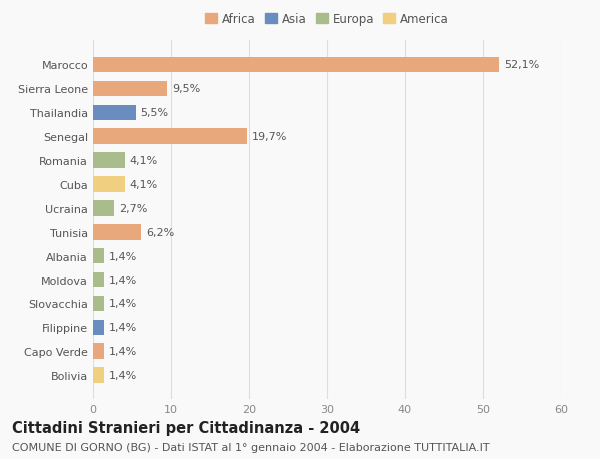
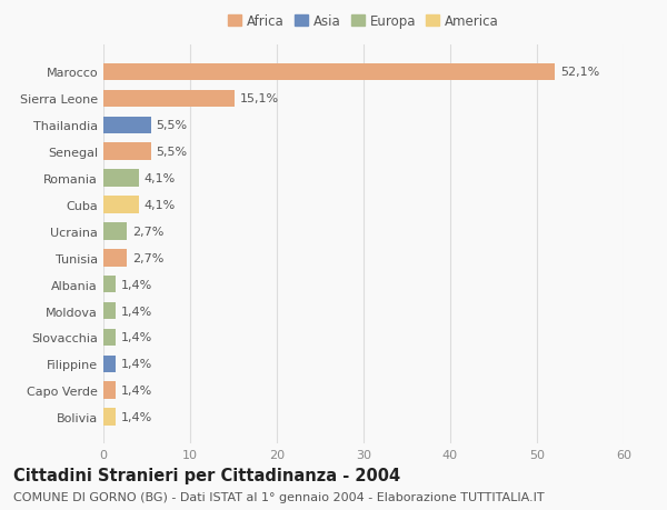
Sierra Leone: 9,5% -> 15,1%
Senegal: 19,7% -> 5,5%
Tunisia: 6,2% -> 2,7%
